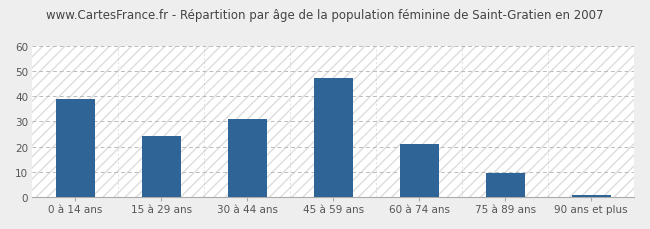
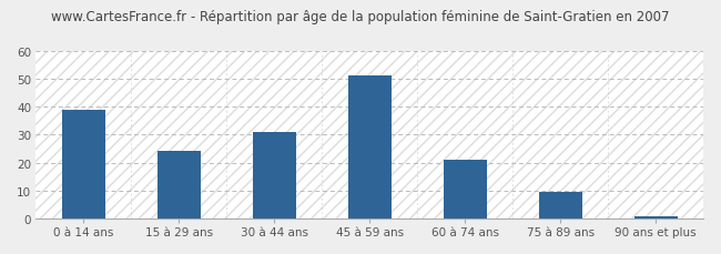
45 à 59 ans: 47.0 -> 51.0
